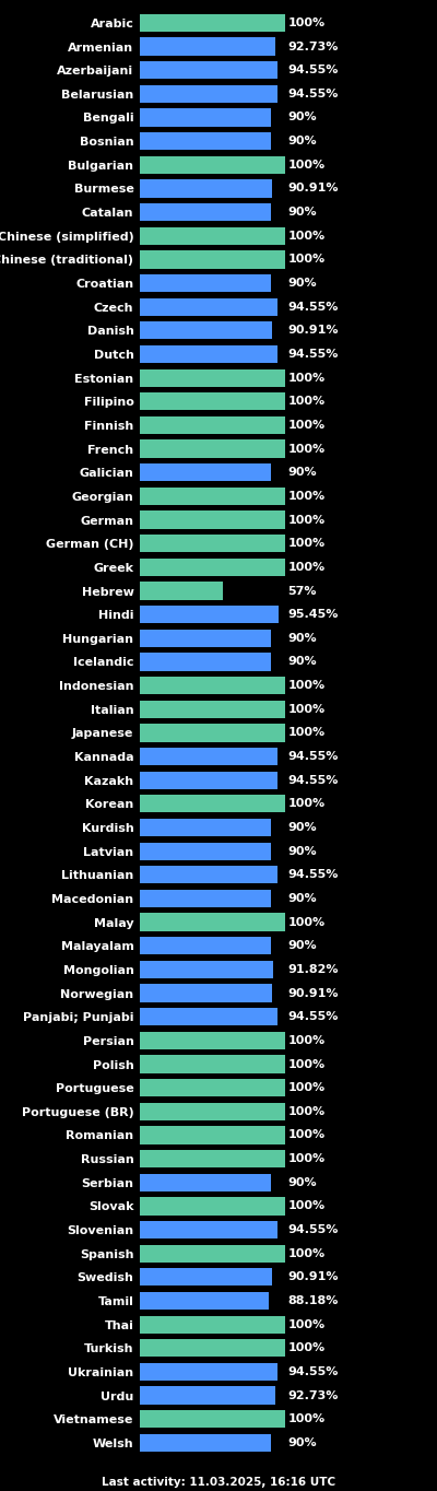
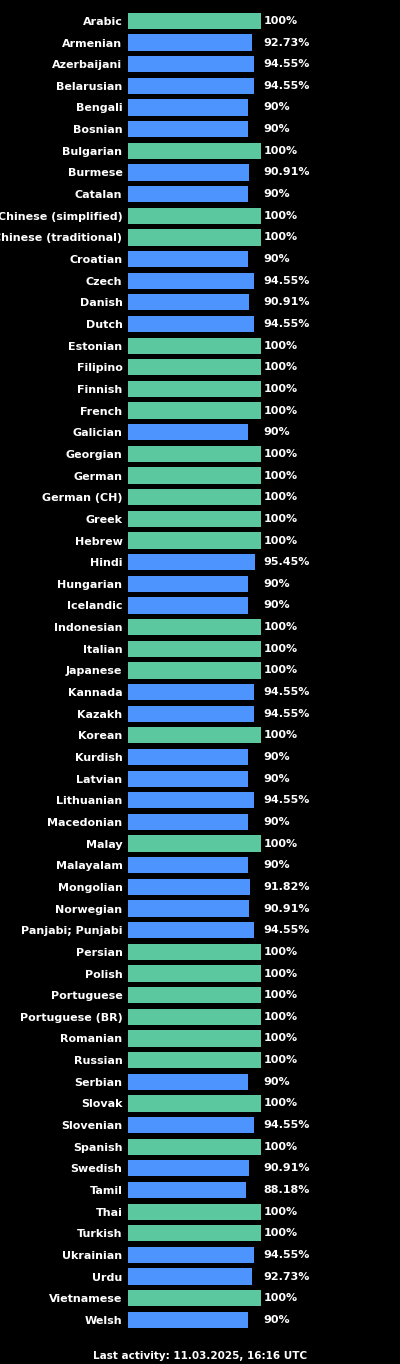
Hebrew: 57% -> 100%
